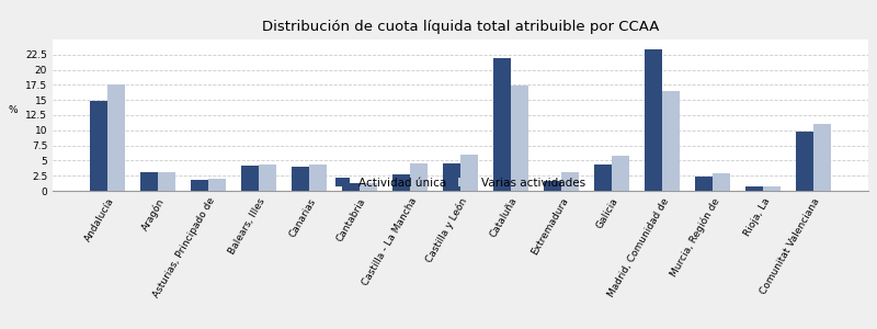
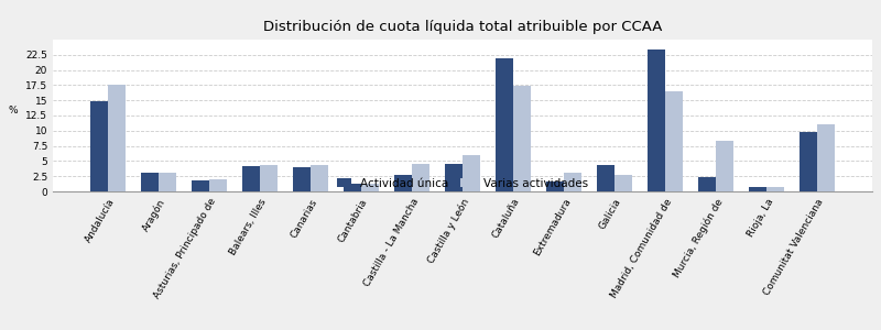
Varias actividades/Galicia: 5.8 -> 2.8
Varias actividades/Murcia, Región de: 2.9 -> 8.4
